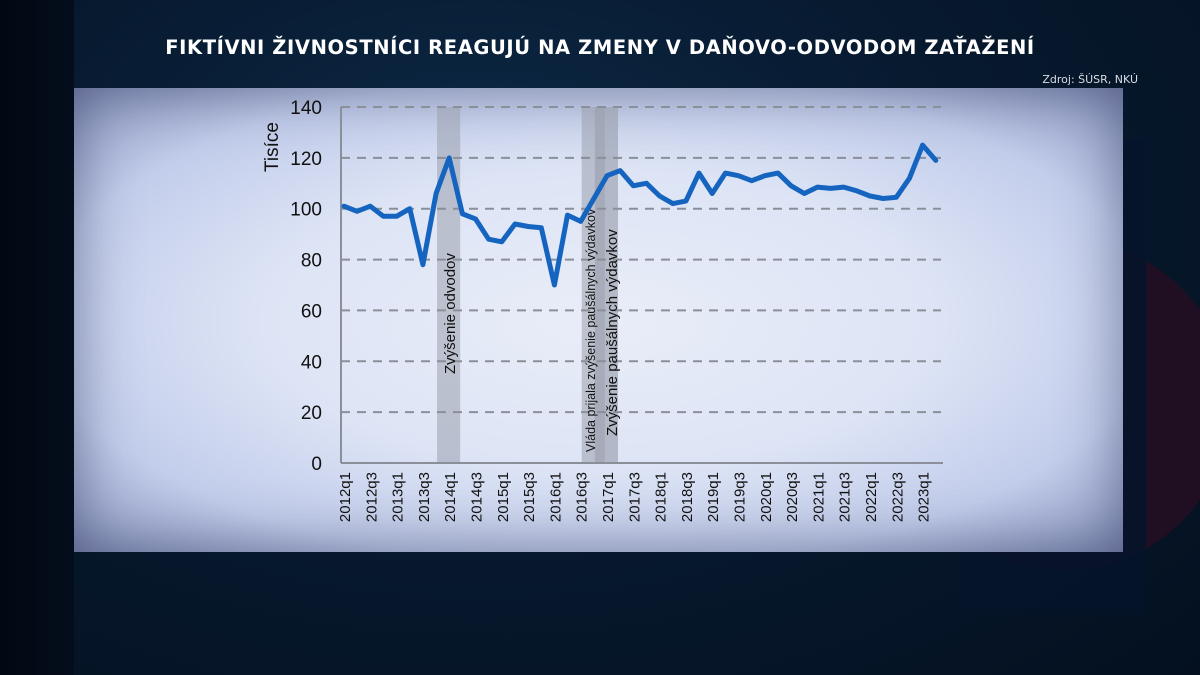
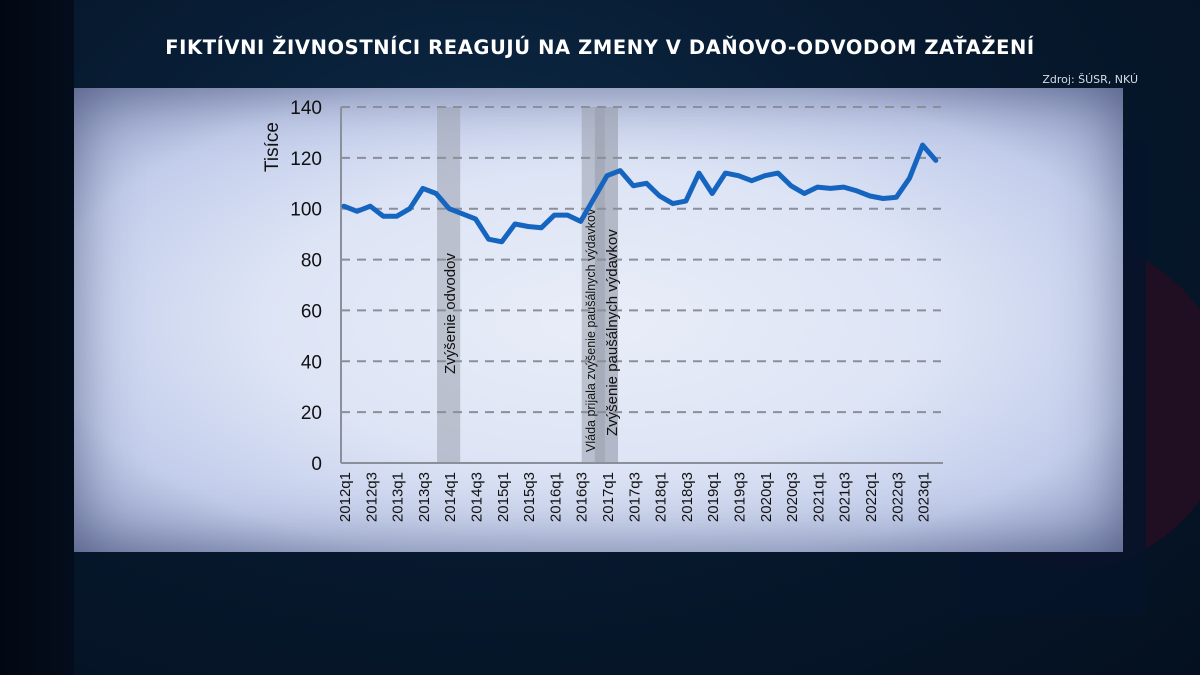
2013q3: 78 -> 108
2014q1: 120 -> 100
2016q1: 70 -> 98
